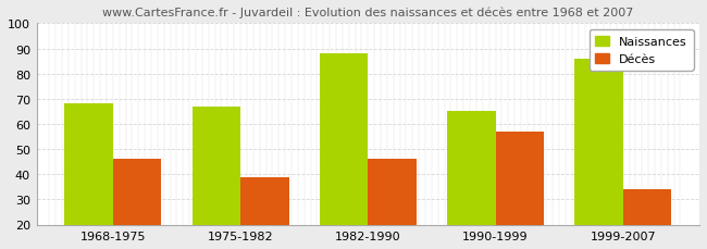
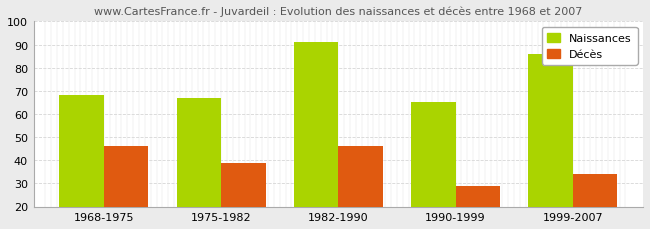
Naissances/1982-1990: 88 -> 91
Décès/1990-1999: 57 -> 29
